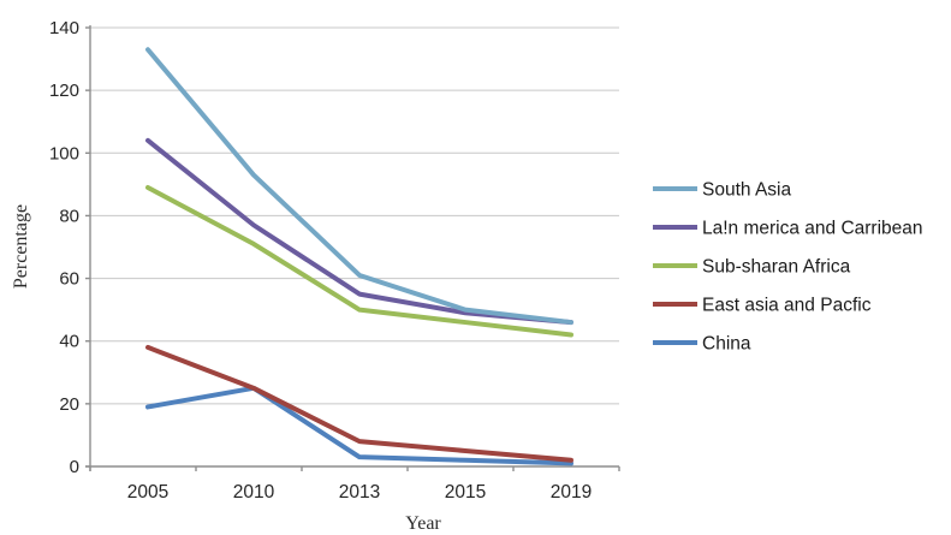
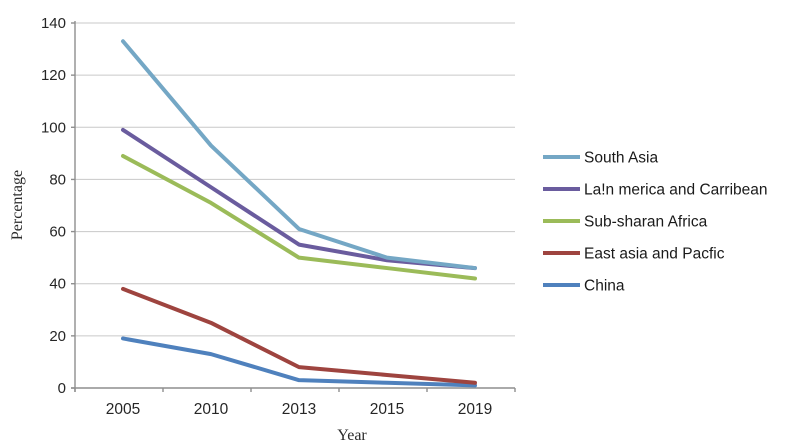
La!n merica and Carribean/2005: 104 -> 99
China/2010: 25 -> 13
